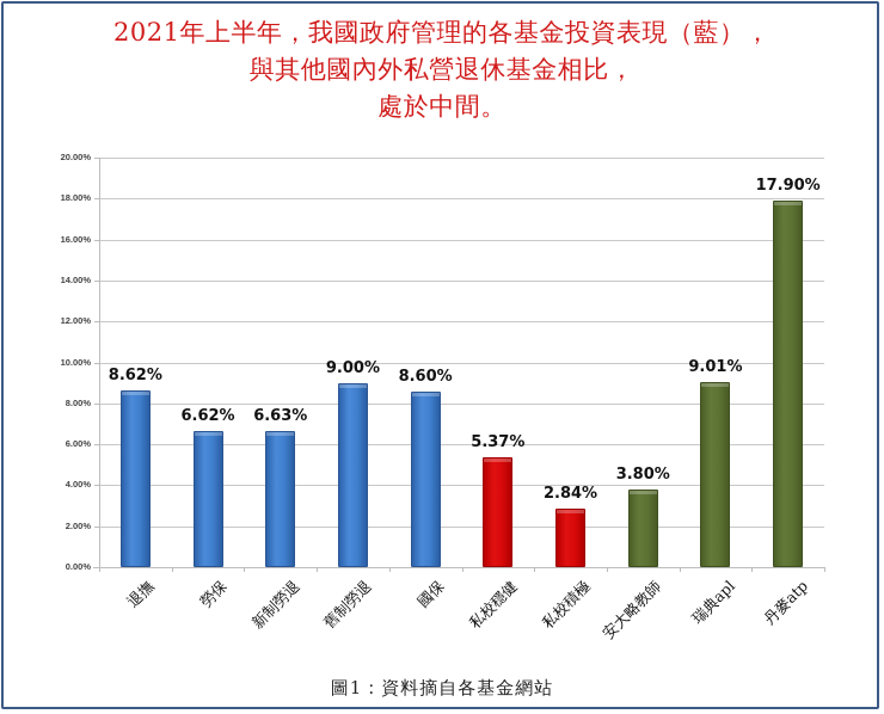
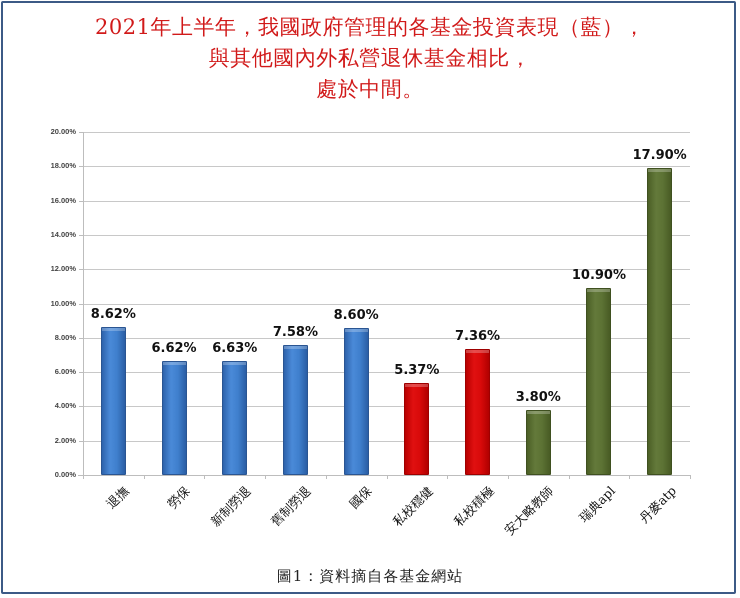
舊制勞退: 9.00% -> 7.58%
私校積極: 2.84% -> 7.36%
瑞典apl: 9.01% -> 10.90%
